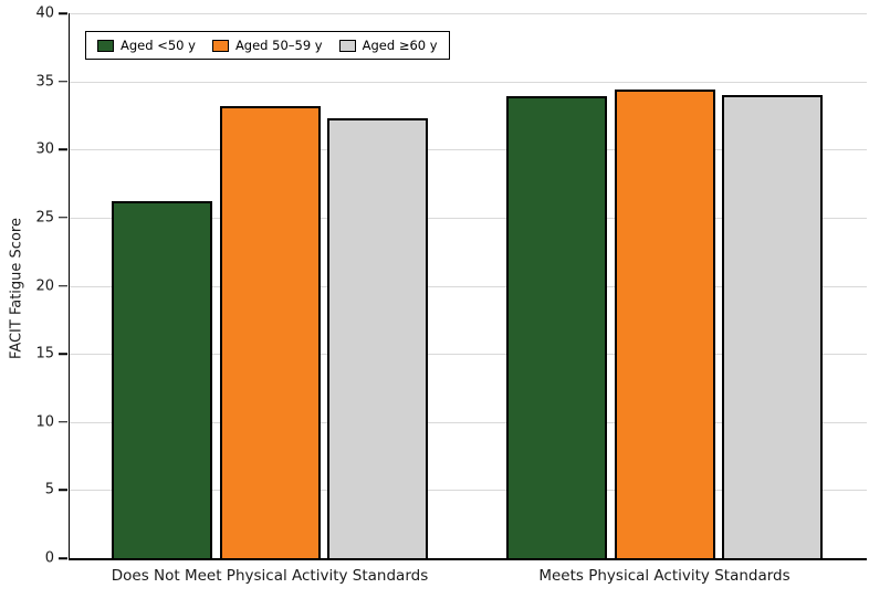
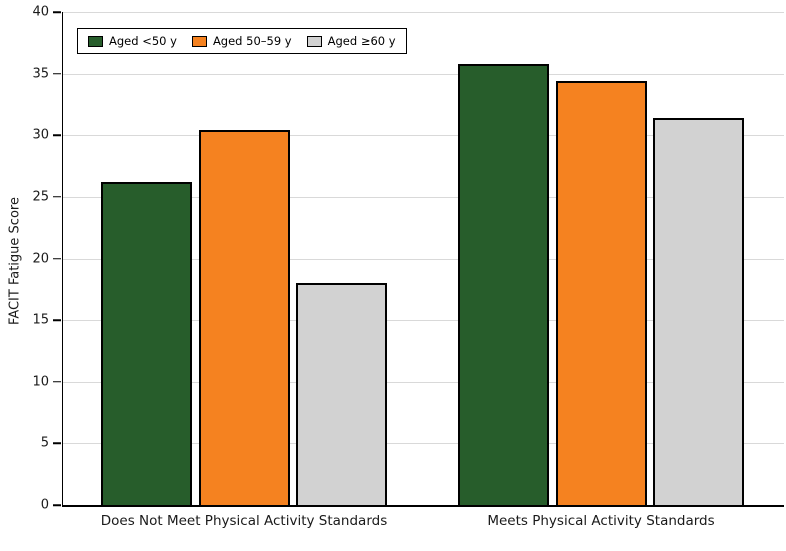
Aged 50–59 y/Does Not Meet Physical Activity Standards: 33.2 -> 30.4
Aged ≥60 y/Does Not Meet Physical Activity Standards: 32.3 -> 18.0
Aged <50 y/Meets Physical Activity Standards: 33.9 -> 35.8
Aged ≥60 y/Meets Physical Activity Standards: 34.0 -> 31.4
